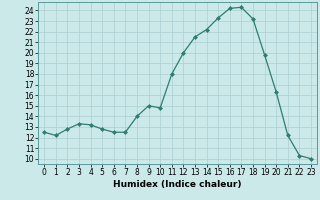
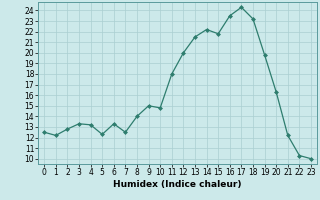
5: 12.8 -> 12.3
6: 12.5 -> 13.3
15: 23.3 -> 21.8
16: 24.2 -> 23.5
